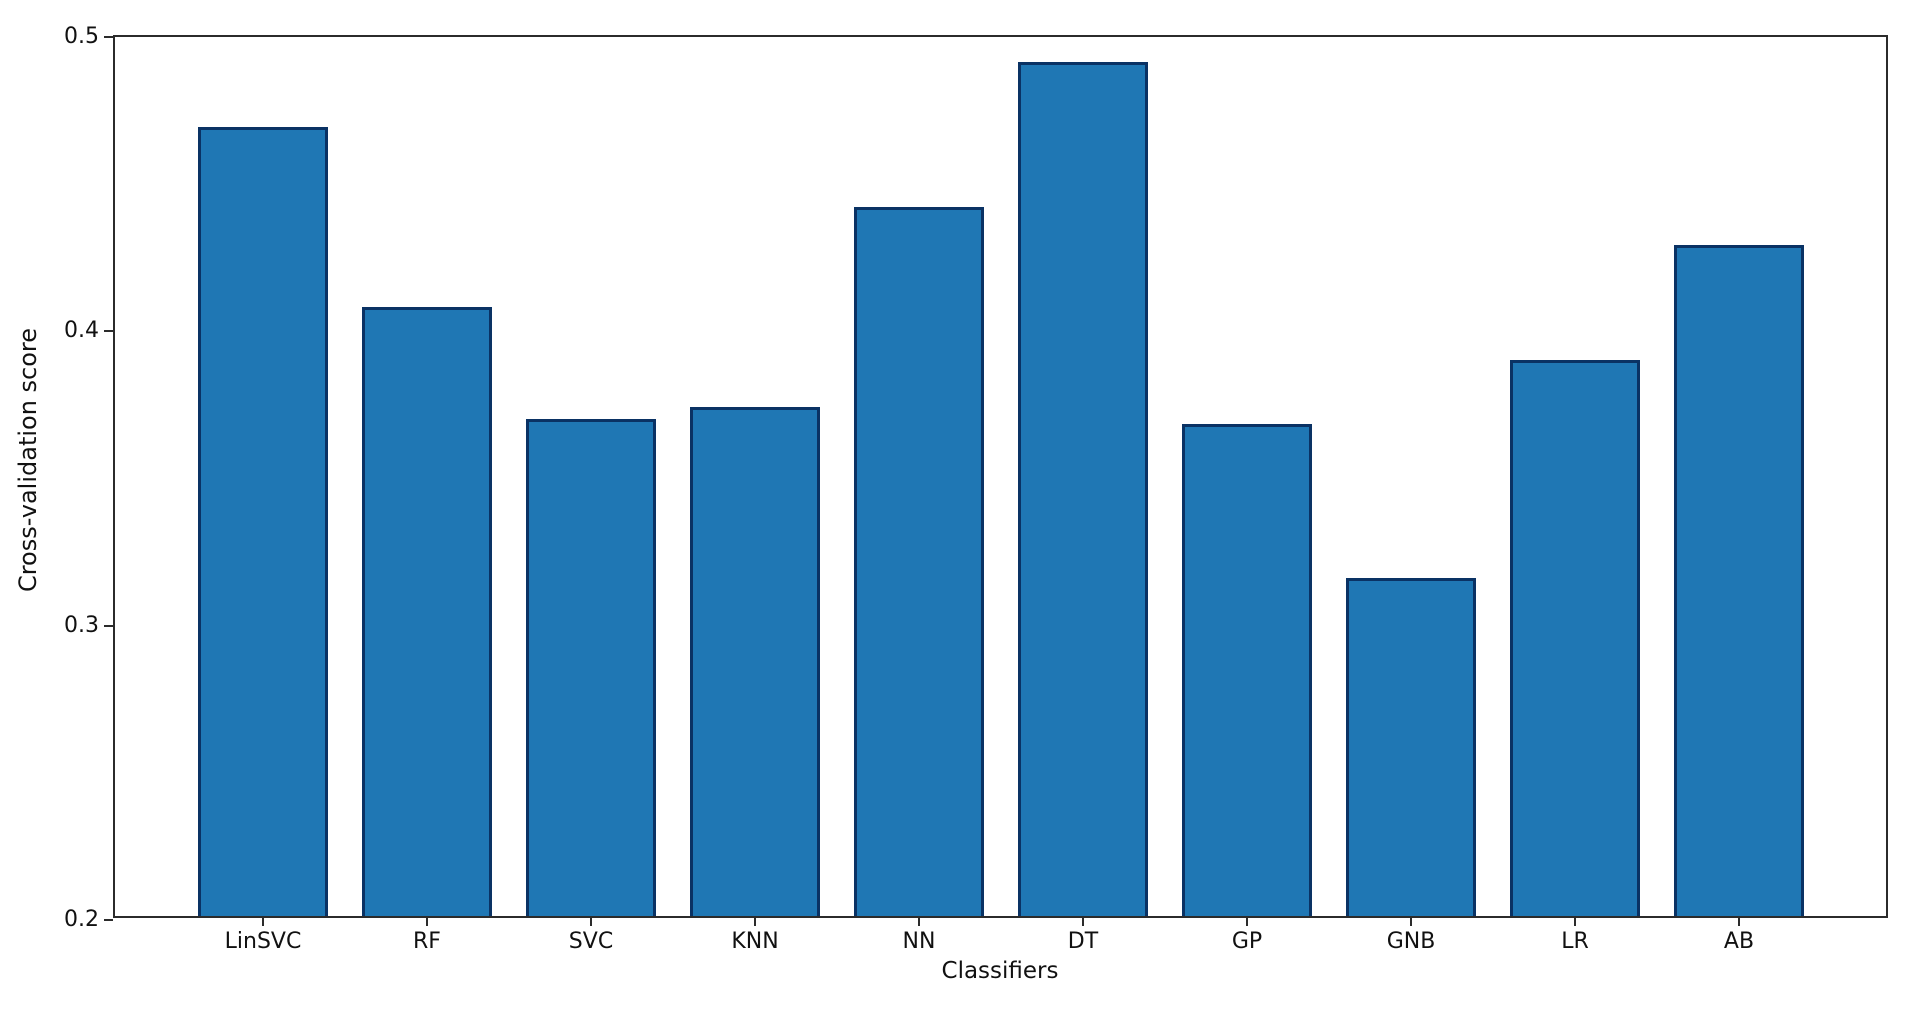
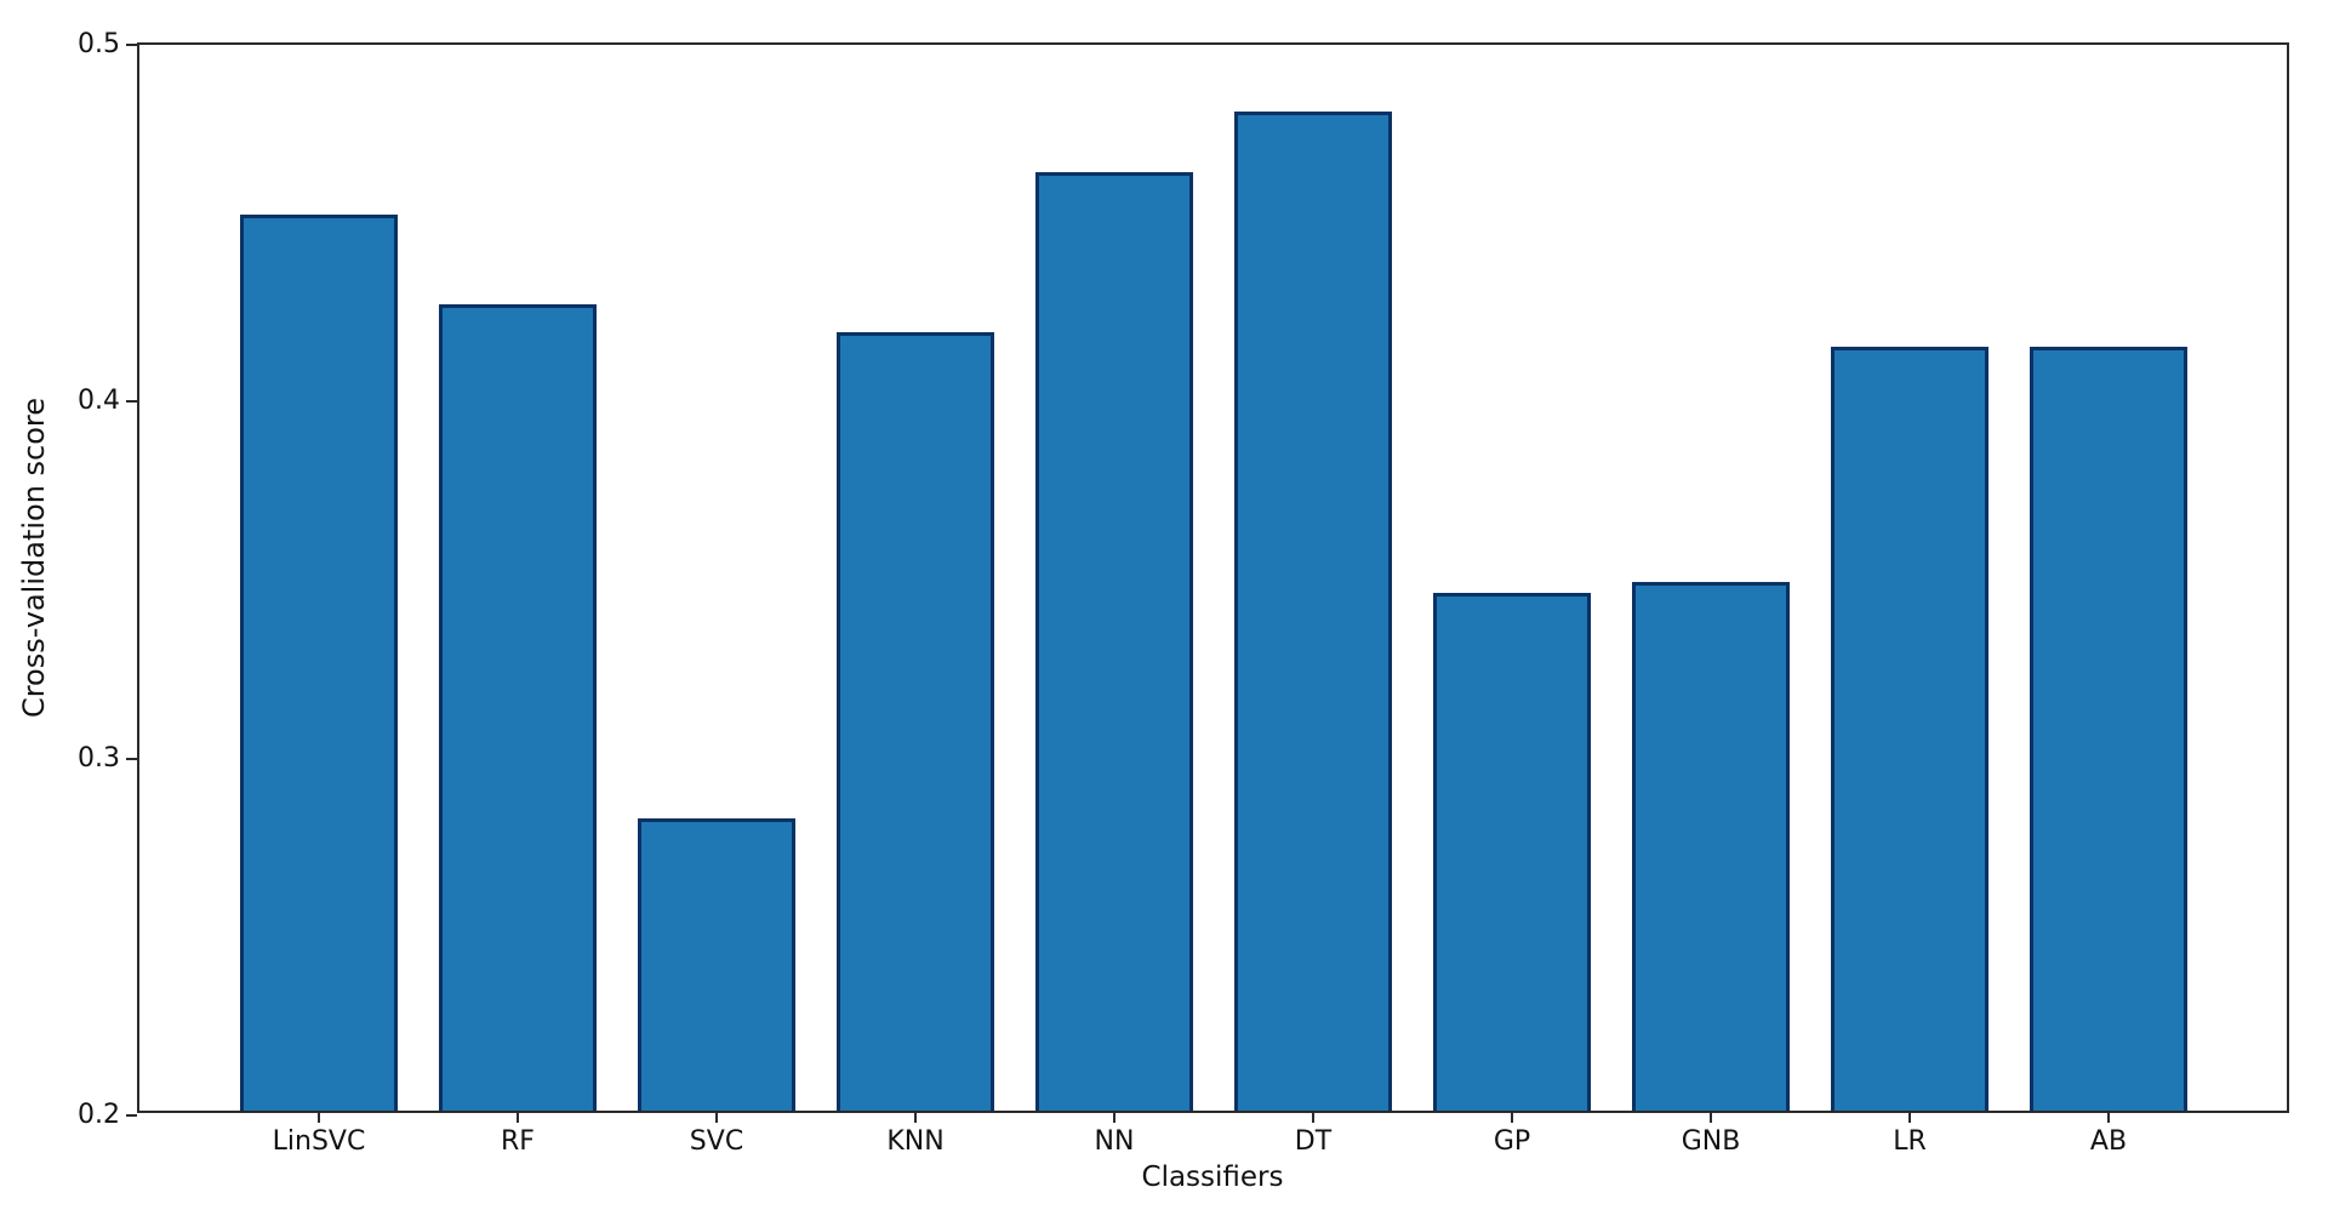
LinSVC: 0.468 -> 0.451
RF: 0.407 -> 0.426
SVC: 0.369 -> 0.282
KNN: 0.373 -> 0.418
NN: 0.441 -> 0.463
DT: 0.490 -> 0.480
GP: 0.367 -> 0.345
GNB: 0.315 -> 0.348
LR: 0.389 -> 0.414
AB: 0.428 -> 0.414
